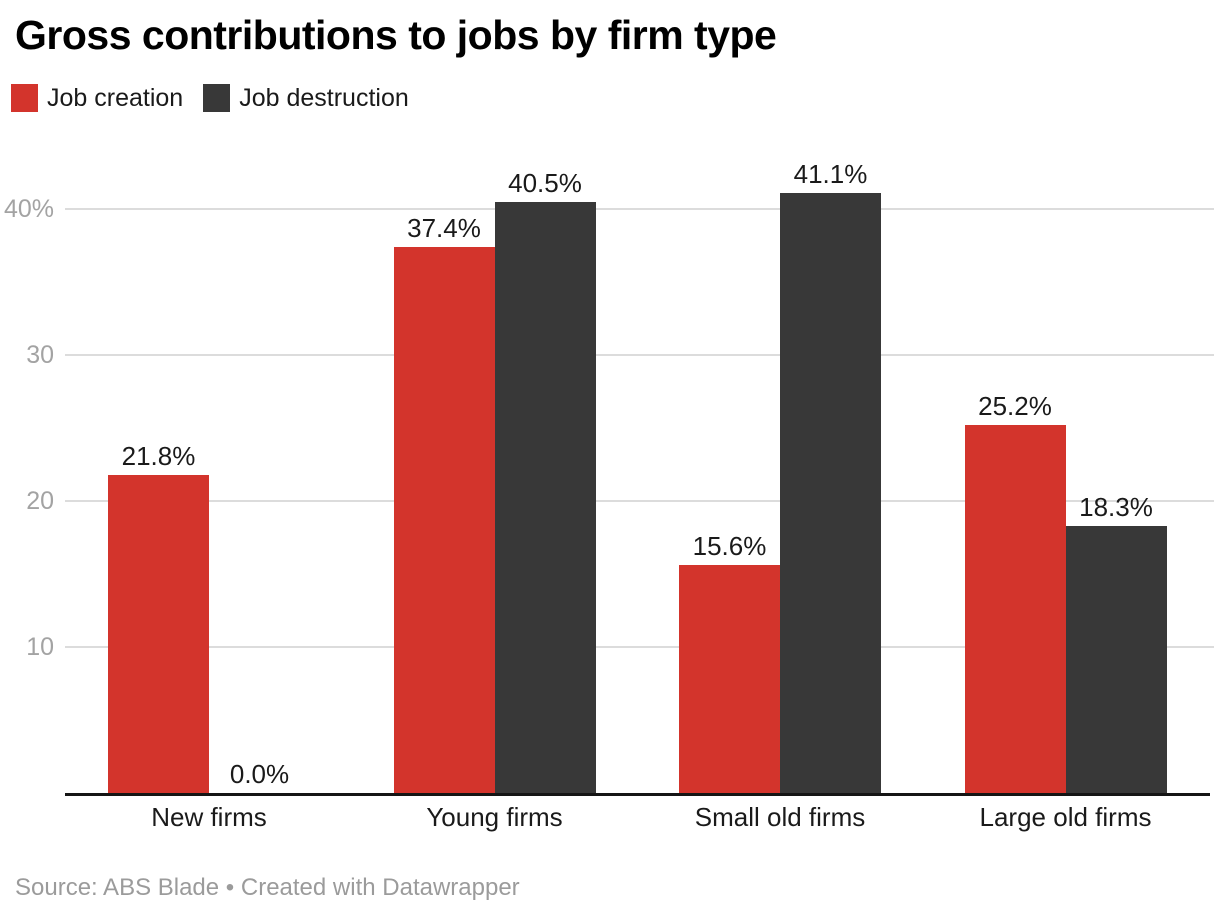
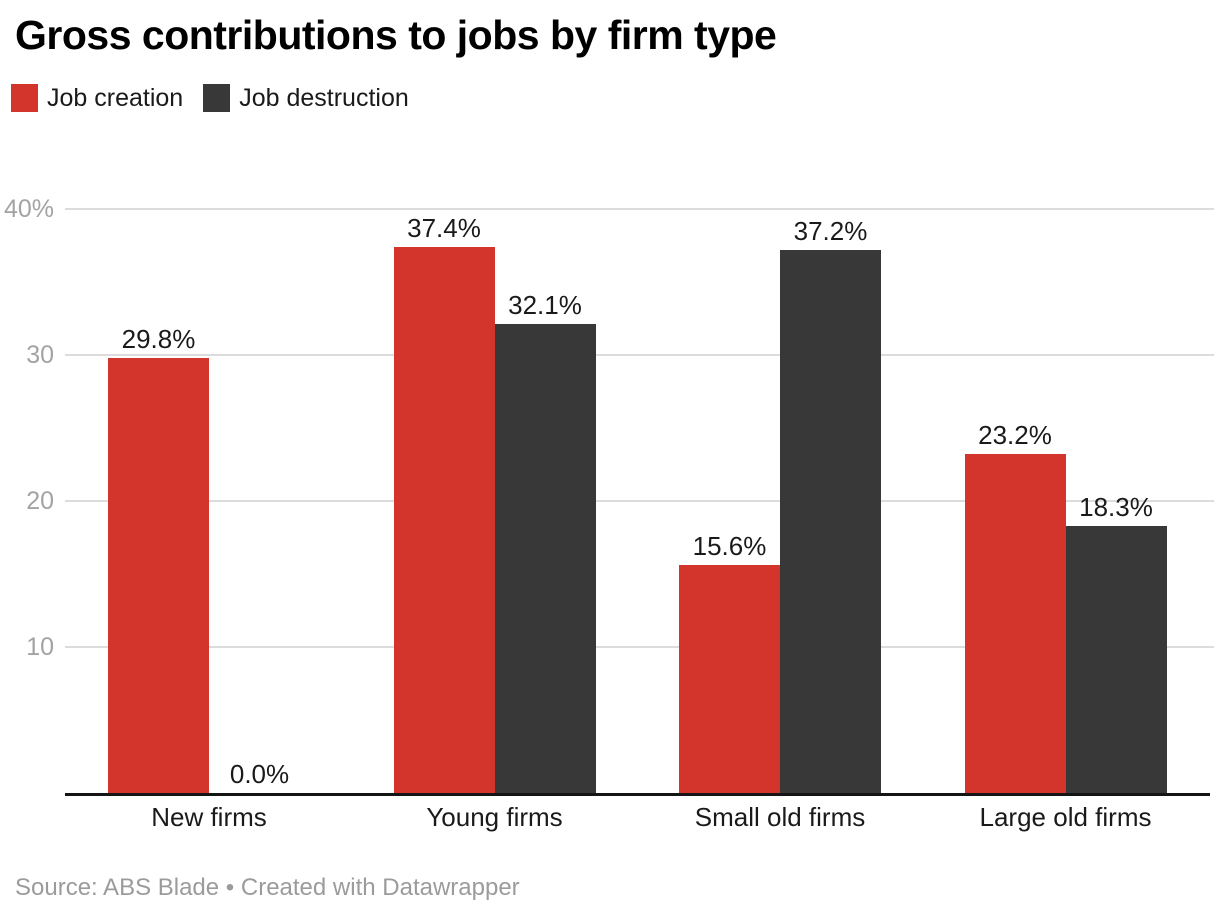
Job creation/New firms: 21.8% -> 29.8%
Job destruction/Young firms: 40.5% -> 32.1%
Job destruction/Small old firms: 41.1% -> 37.2%
Job creation/Large old firms: 25.2% -> 23.2%
